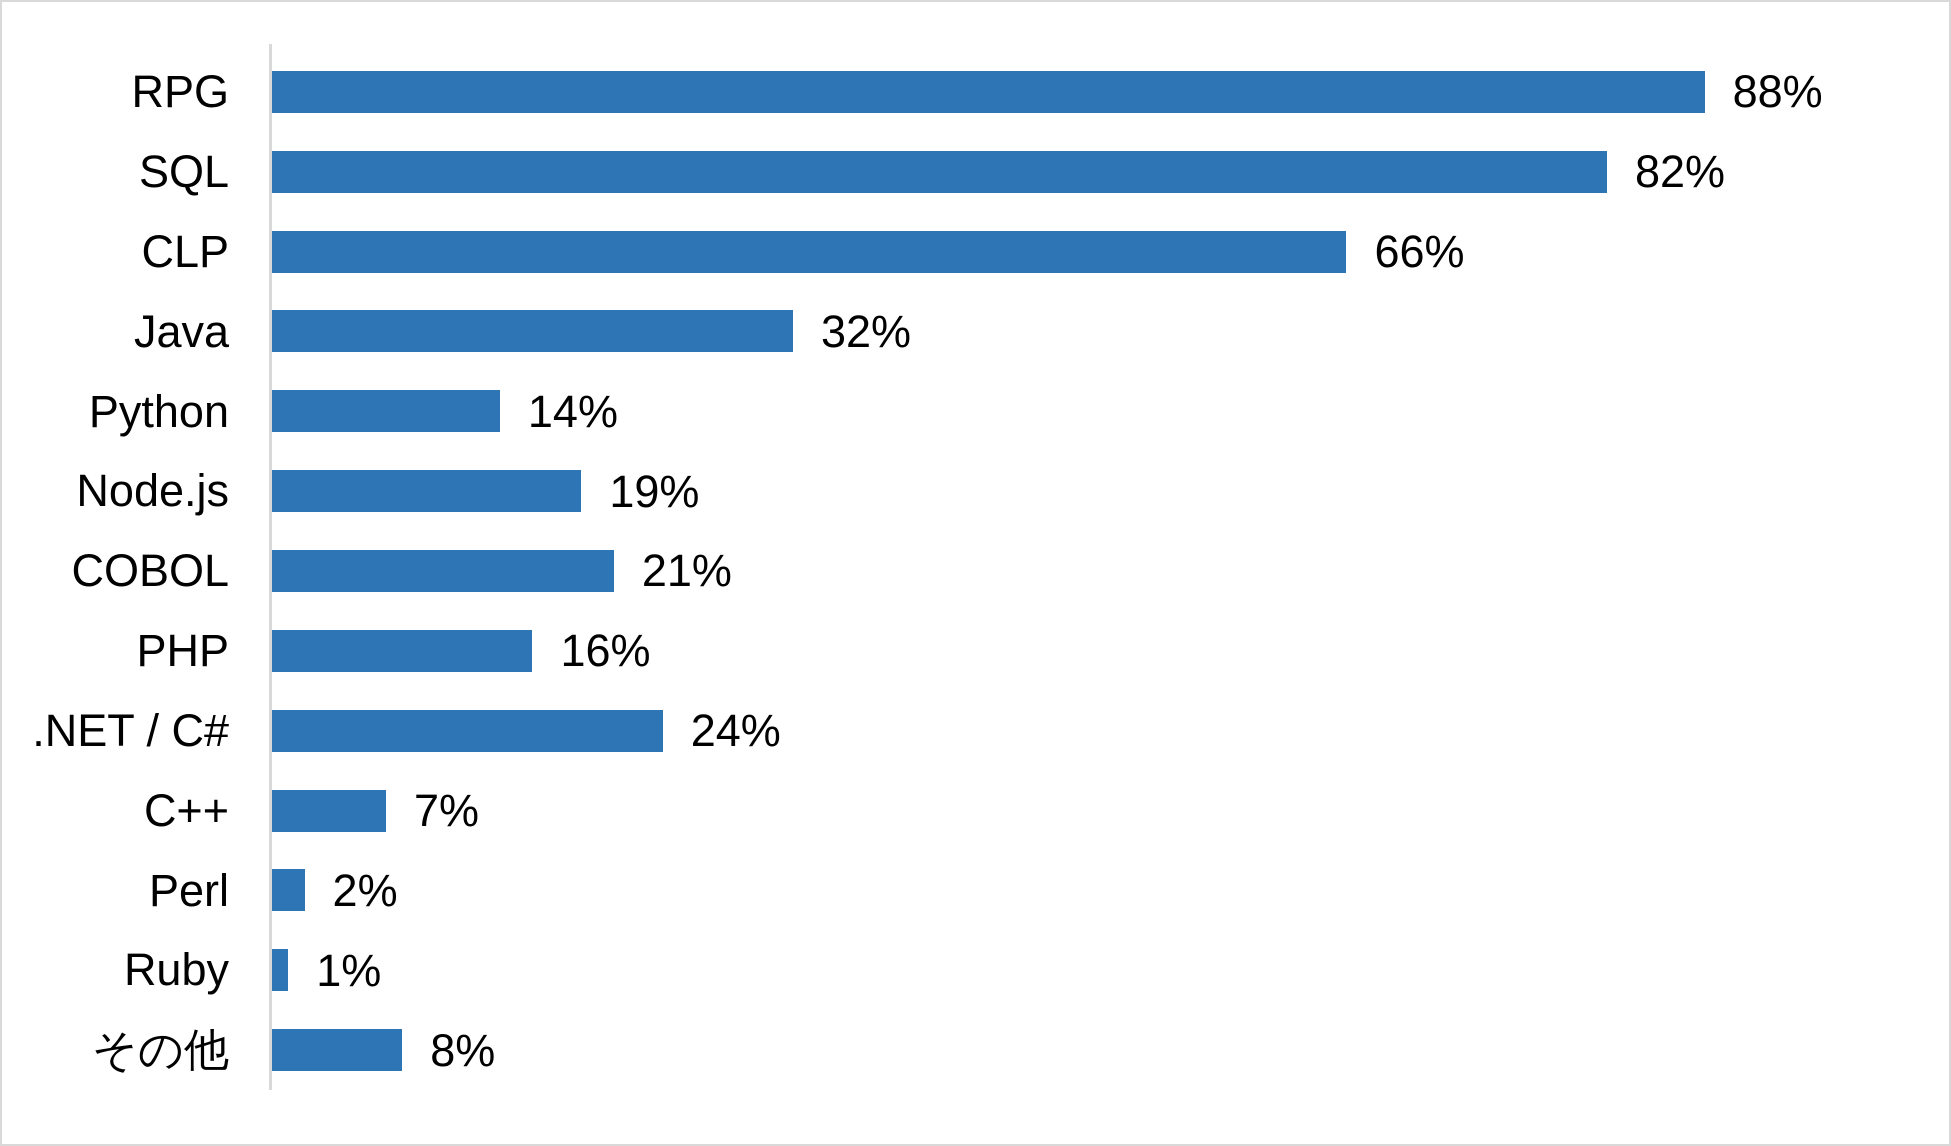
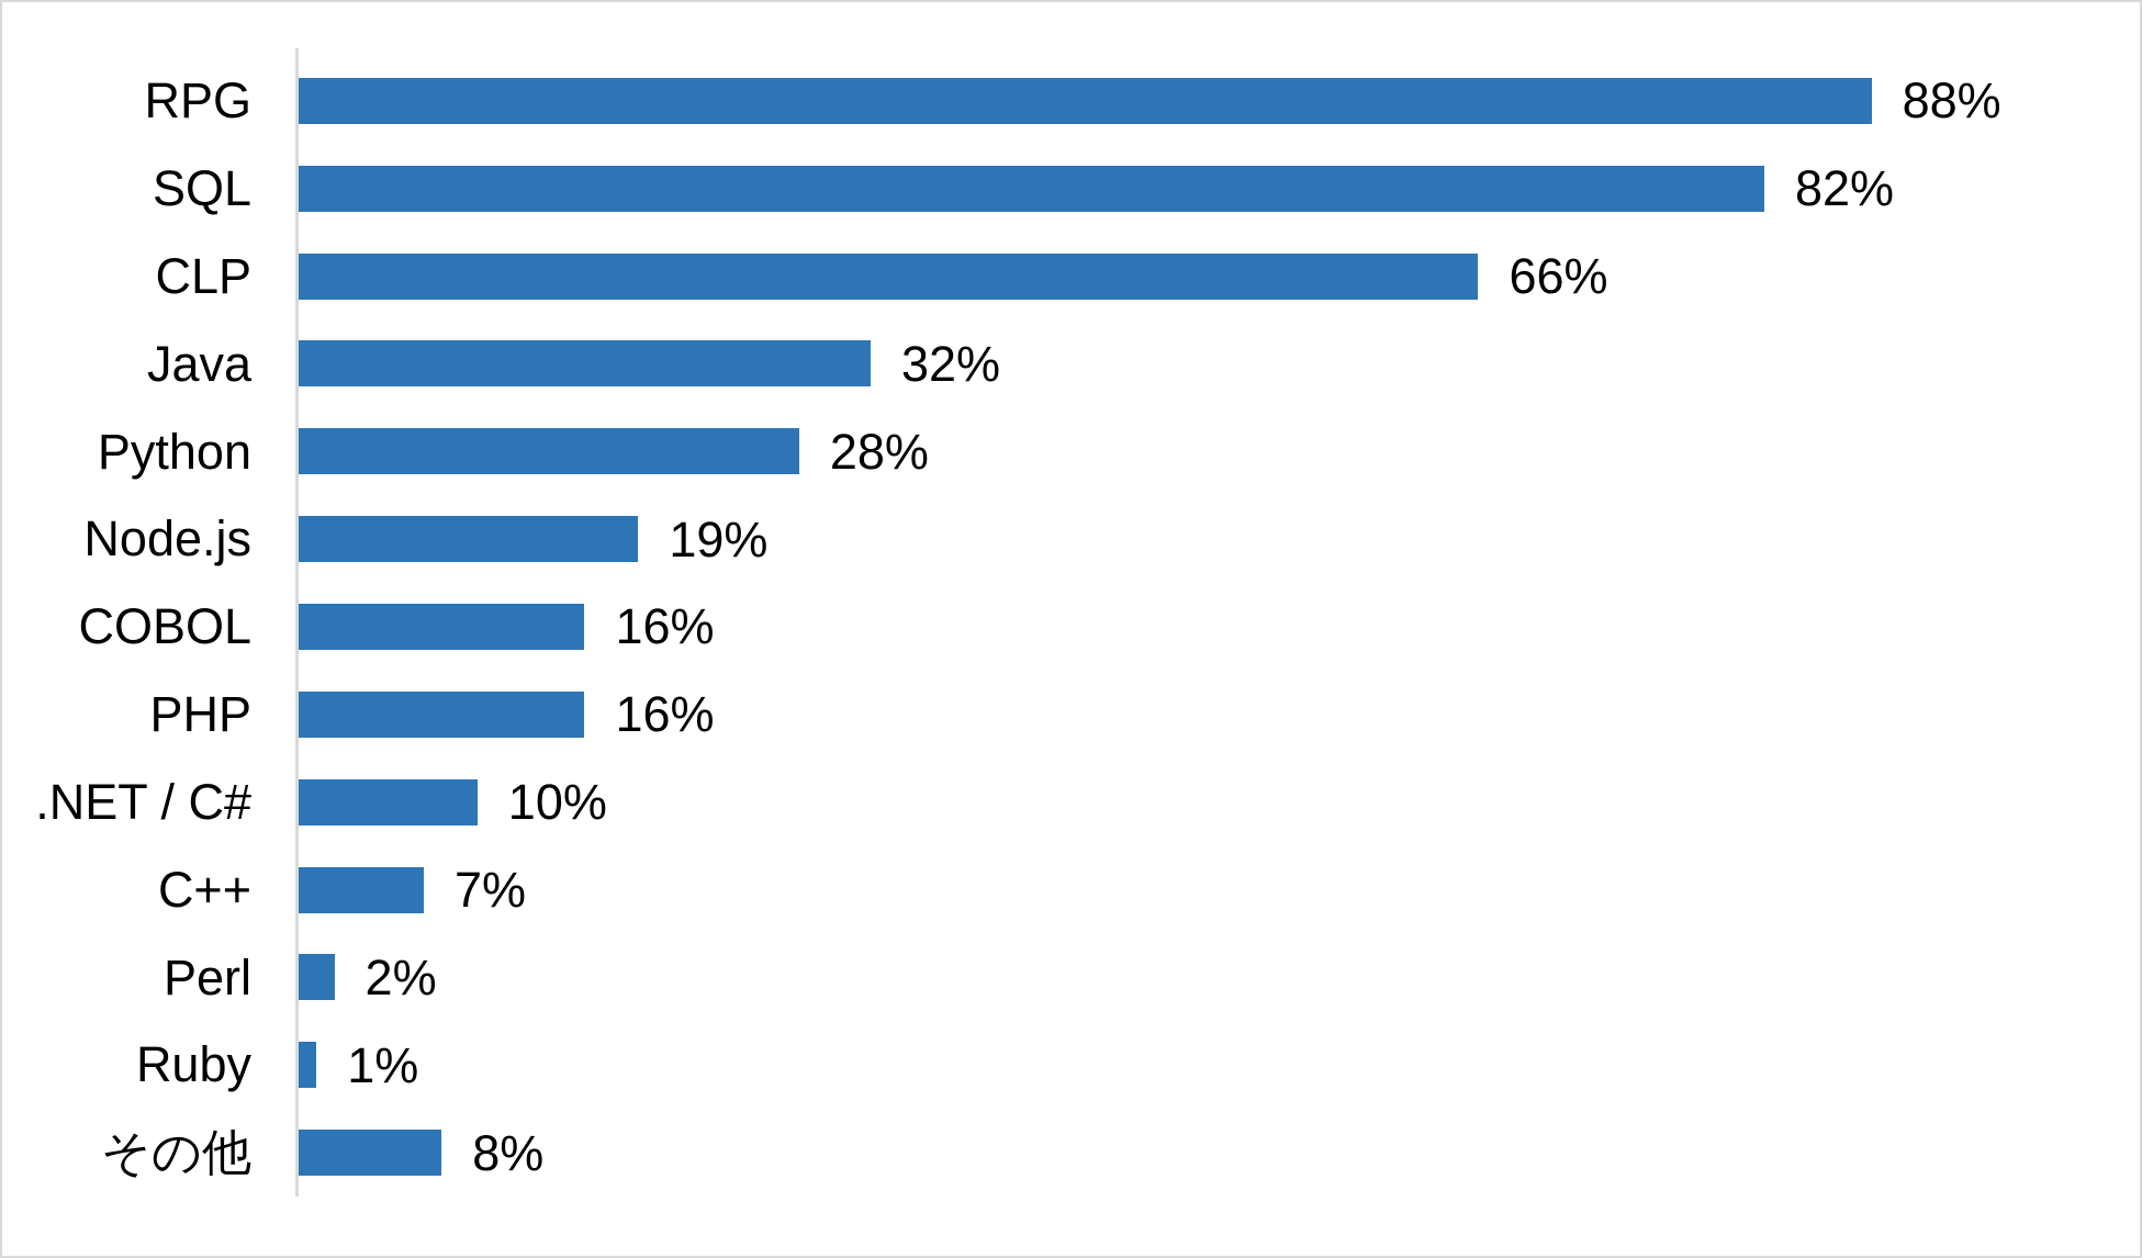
Python: 14% -> 28%
COBOL: 21% -> 16%
.NET / C#: 24% -> 10%
